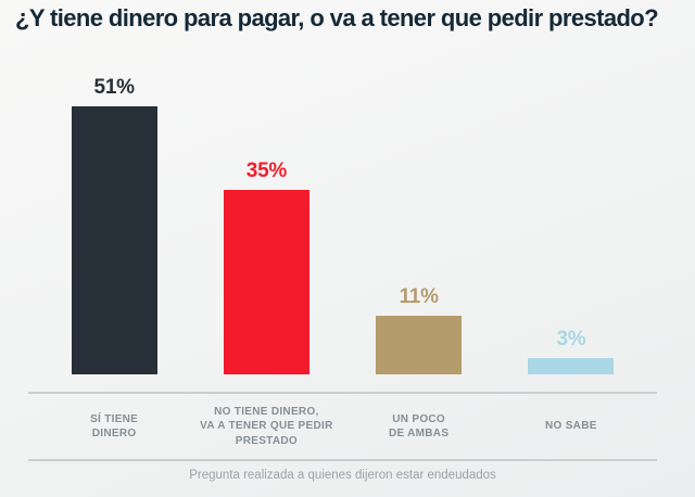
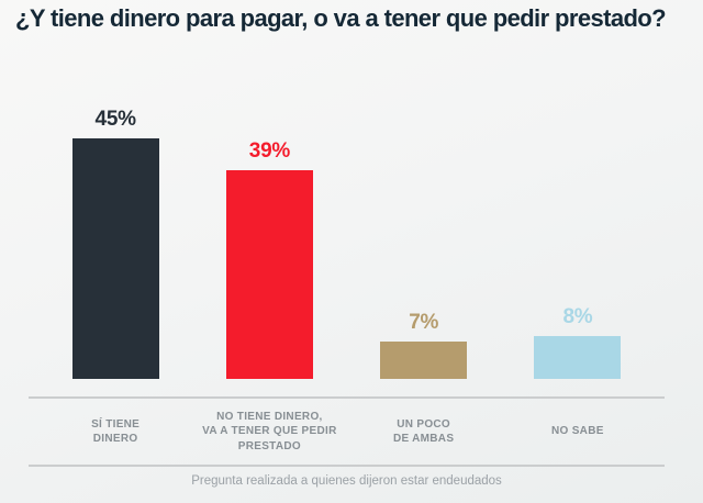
SÍ TIENE DINERO: 51% -> 45%
NO TIENE DINERO, VA A TENER QUE PEDIR PRESTADO: 35% -> 39%
UN POCO DE AMBAS: 11% -> 7%
NO SABE: 3% -> 8%
